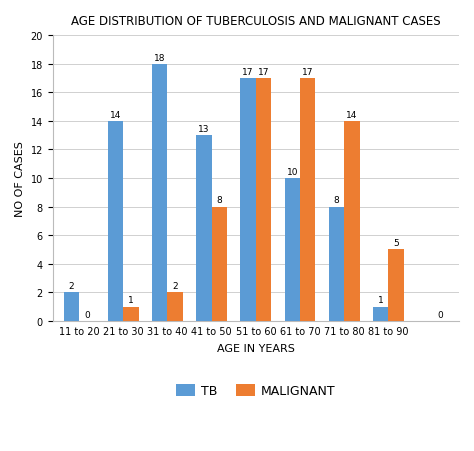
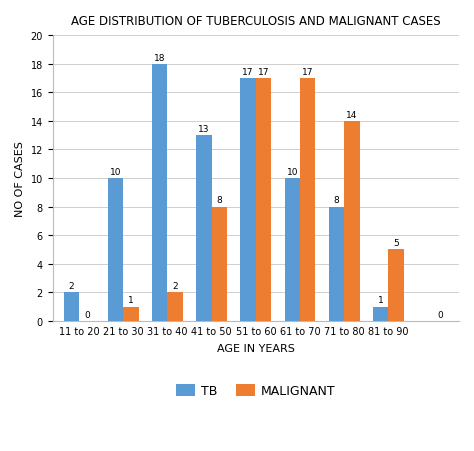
TB/21 to 30: 14 -> 10
